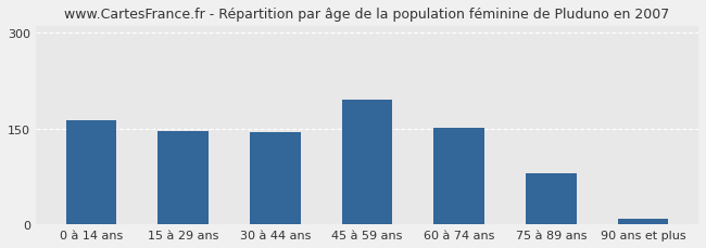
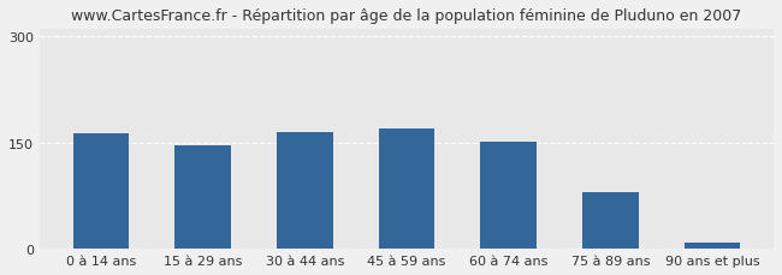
30 à 44 ans: 144 -> 165
45 à 59 ans: 196 -> 170
